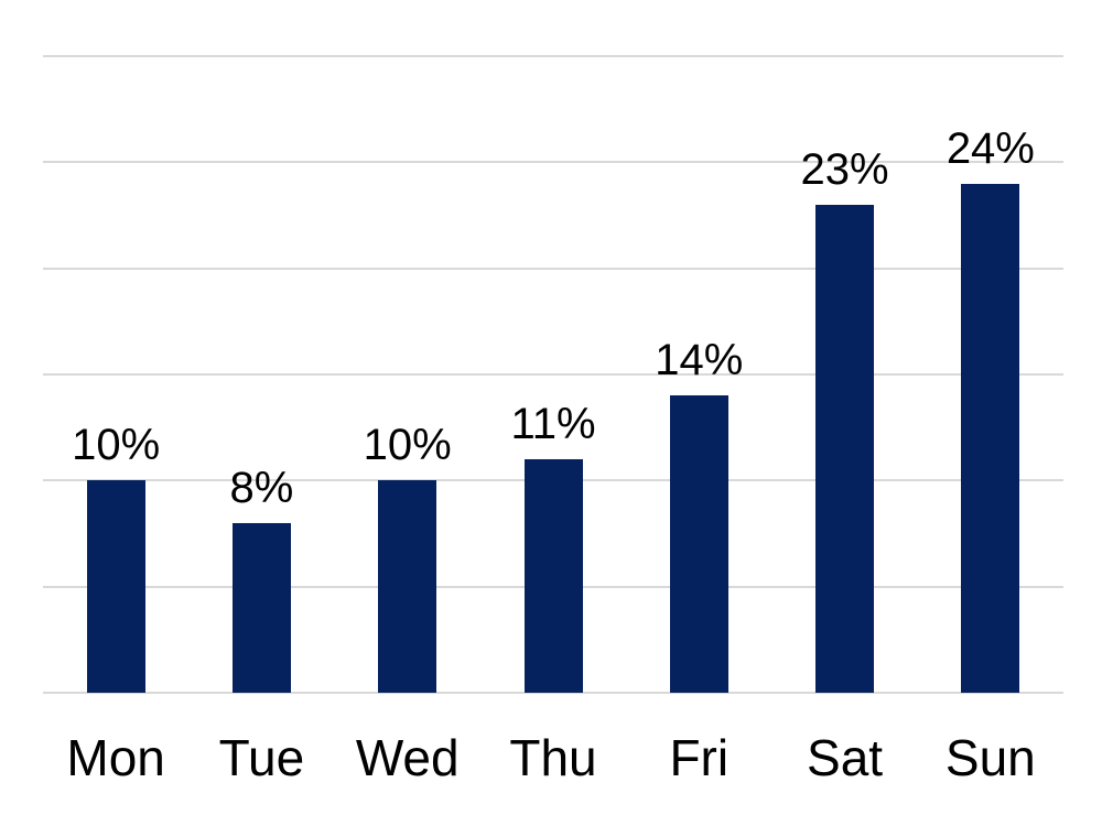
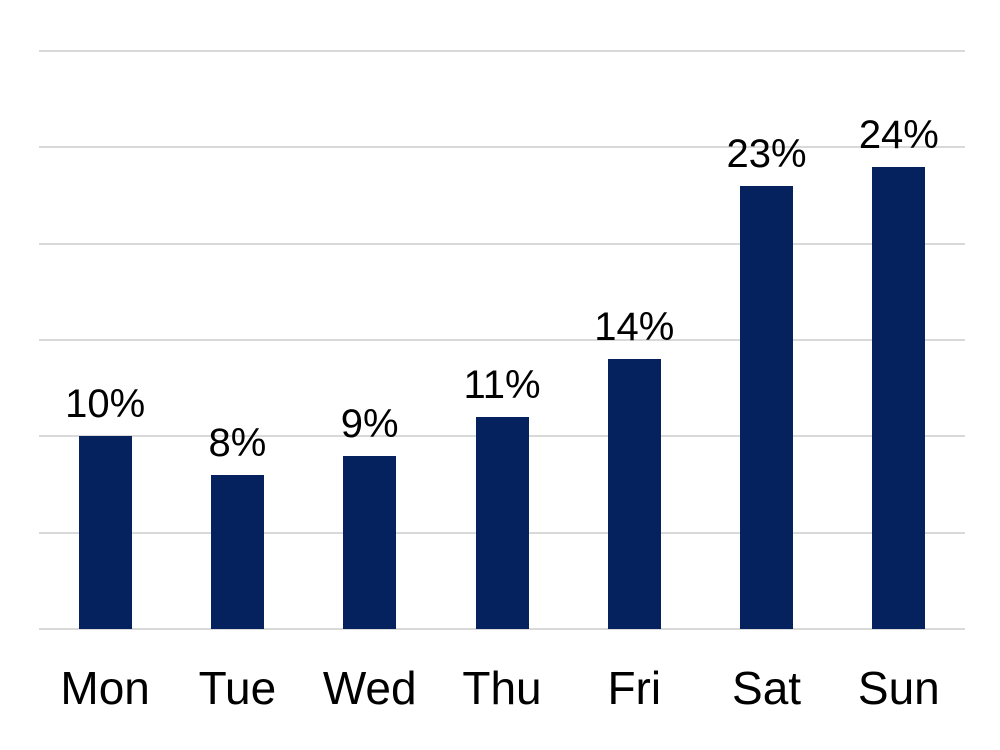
Wed: 10% -> 9%
